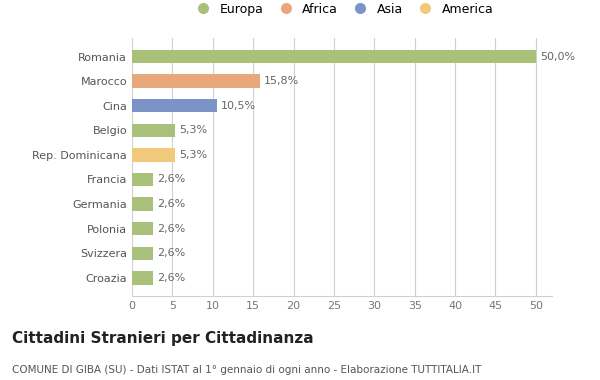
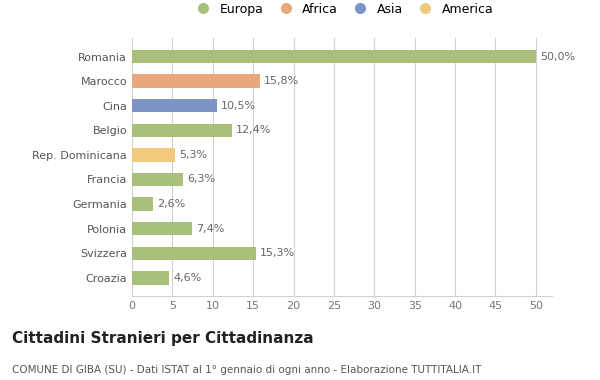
Belgio: 5,3% -> 12,4%
Francia: 2,6% -> 6,3%
Polonia: 2,6% -> 7,4%
Svizzera: 2,6% -> 15,3%
Croazia: 2,6% -> 4,6%
